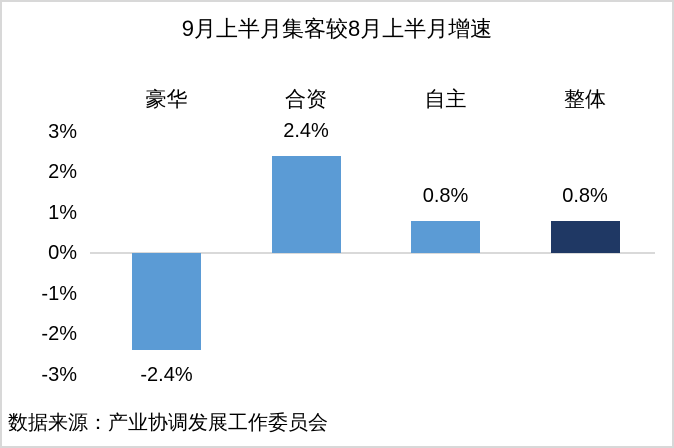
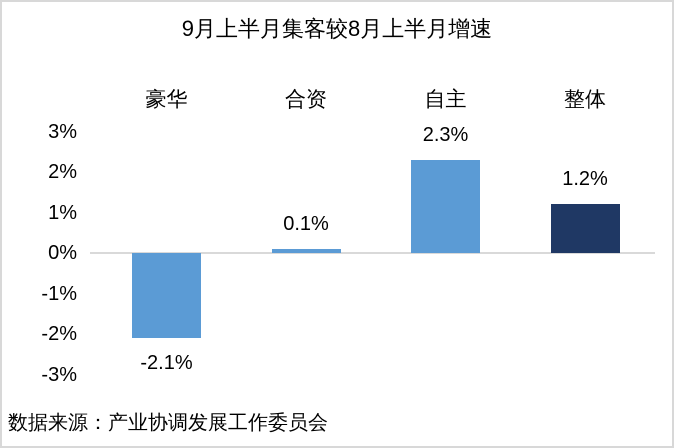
豪华: -2.4% -> -2.1%
合资: 2.4% -> 0.1%
自主: 0.8% -> 2.3%
整体: 0.8% -> 1.2%
